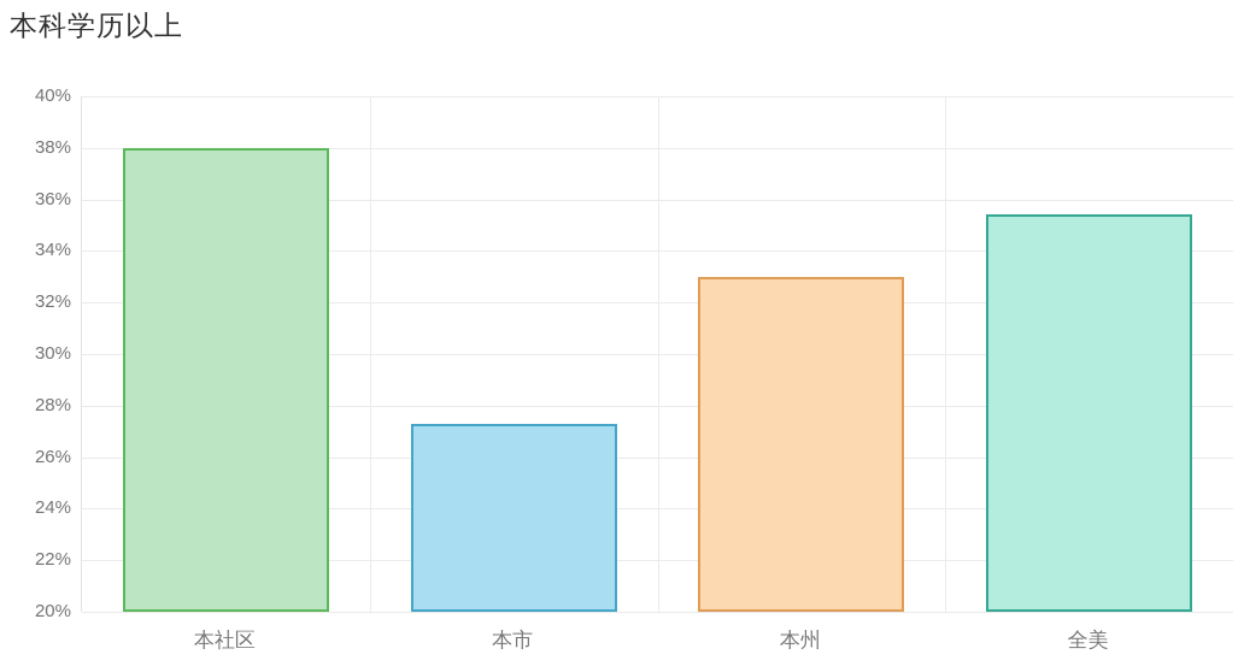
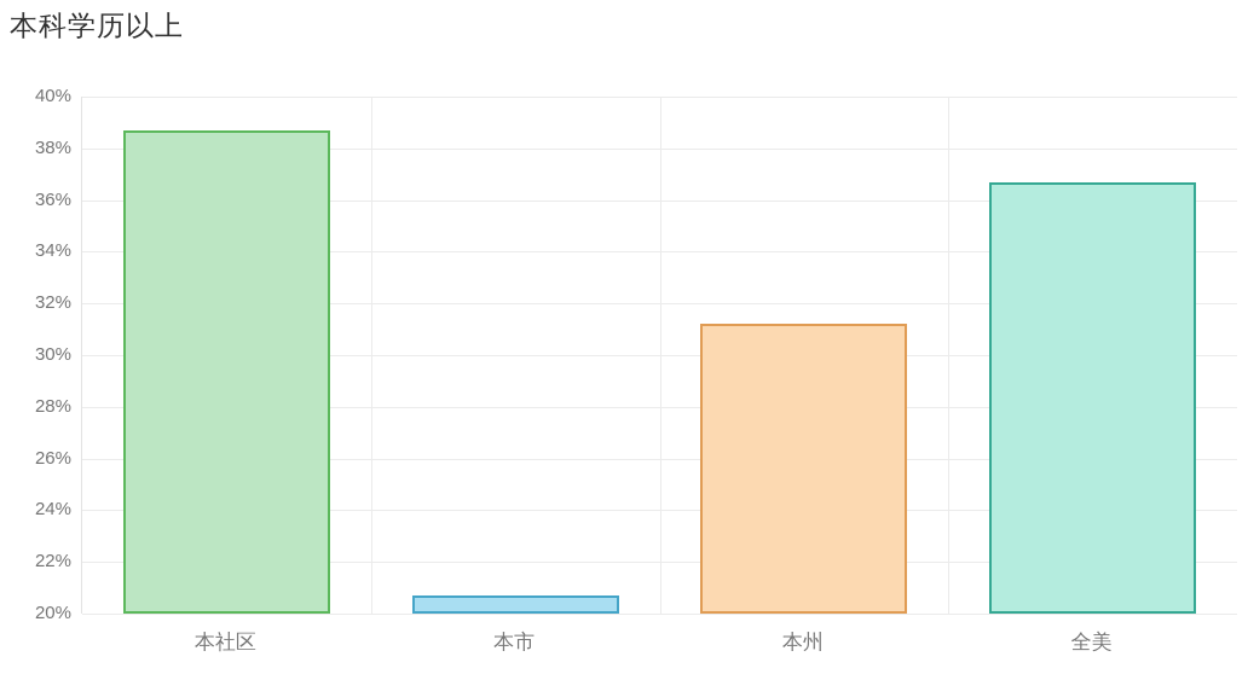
本社区: 38.0% -> 38.7%
本市: 27.3% -> 20.7%
本州: 33.0% -> 31.2%
全美: 35.4% -> 36.7%
